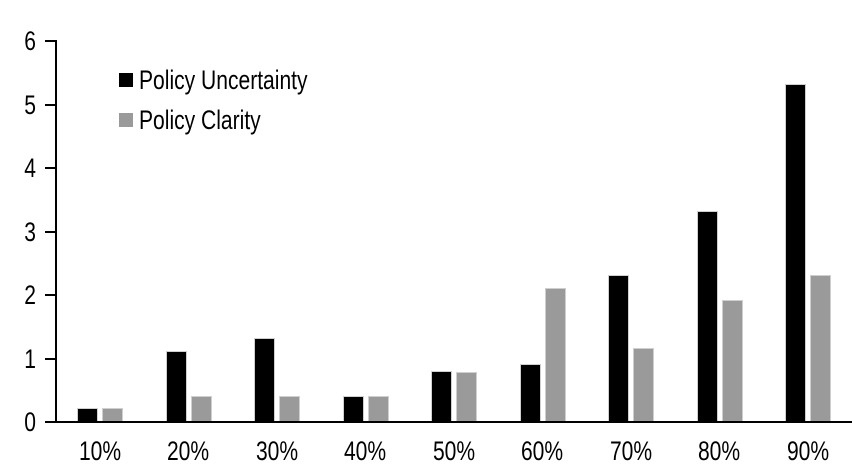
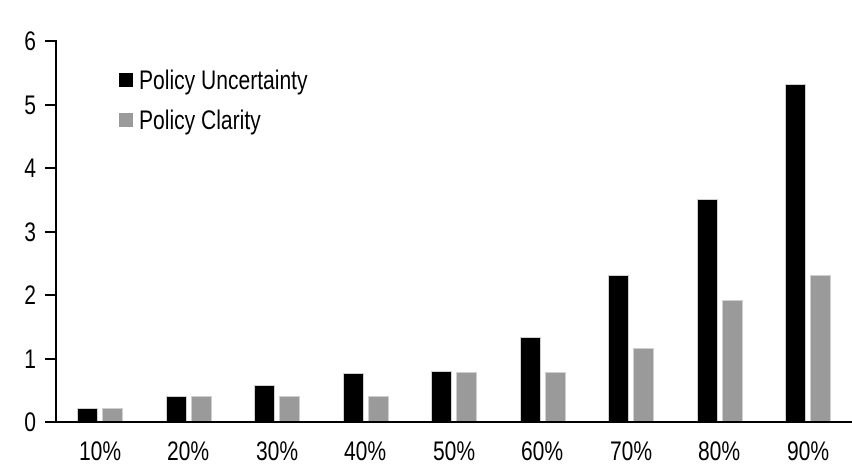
Policy Uncertainty/20%: 1.1 -> 0.4
Policy Uncertainty/30%: 1.3 -> 0.6
Policy Uncertainty/40%: 0.4 -> 0.8
Policy Uncertainty/60%: 0.9 -> 1.3
Policy Clarity/60%: 2.1 -> 0.8
Policy Uncertainty/80%: 3.3 -> 3.5
